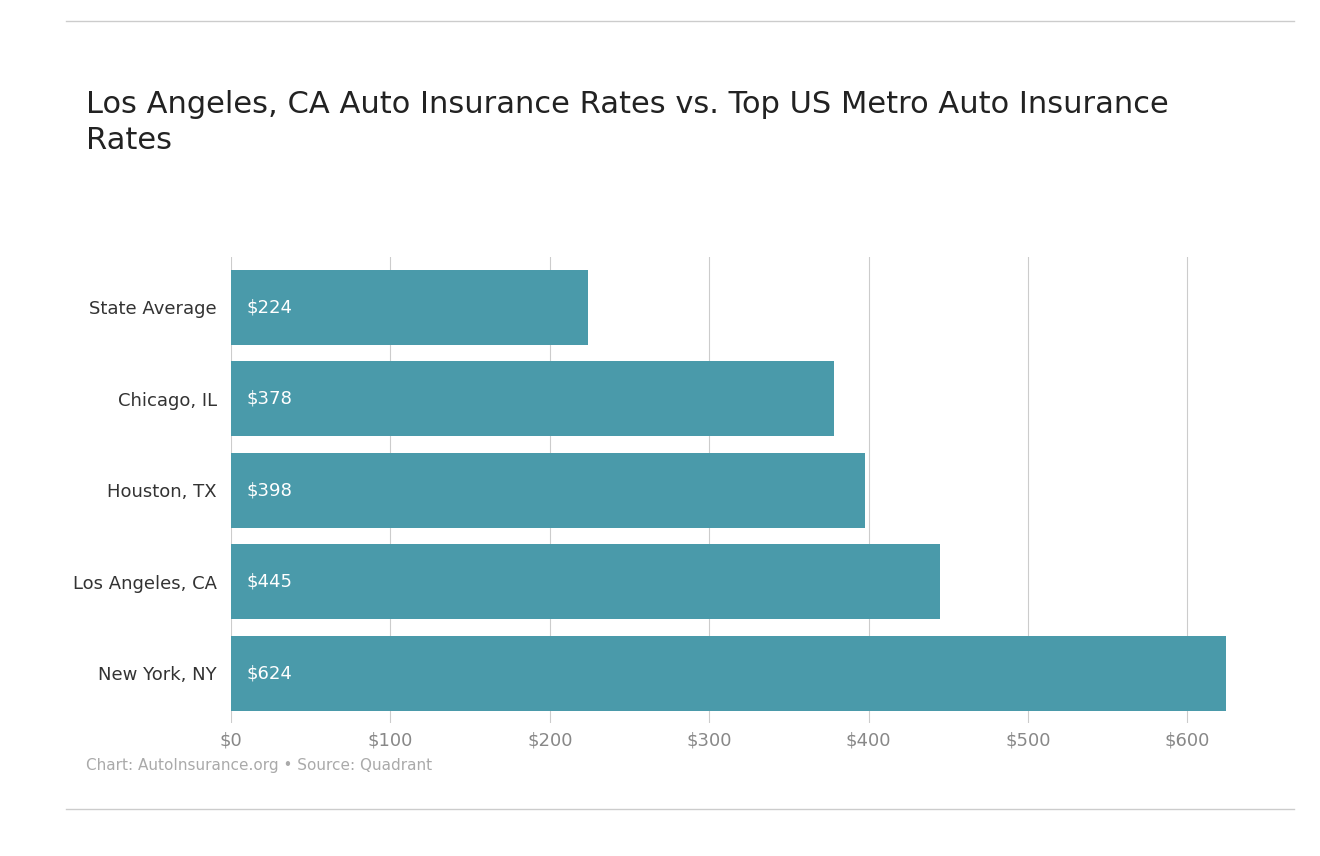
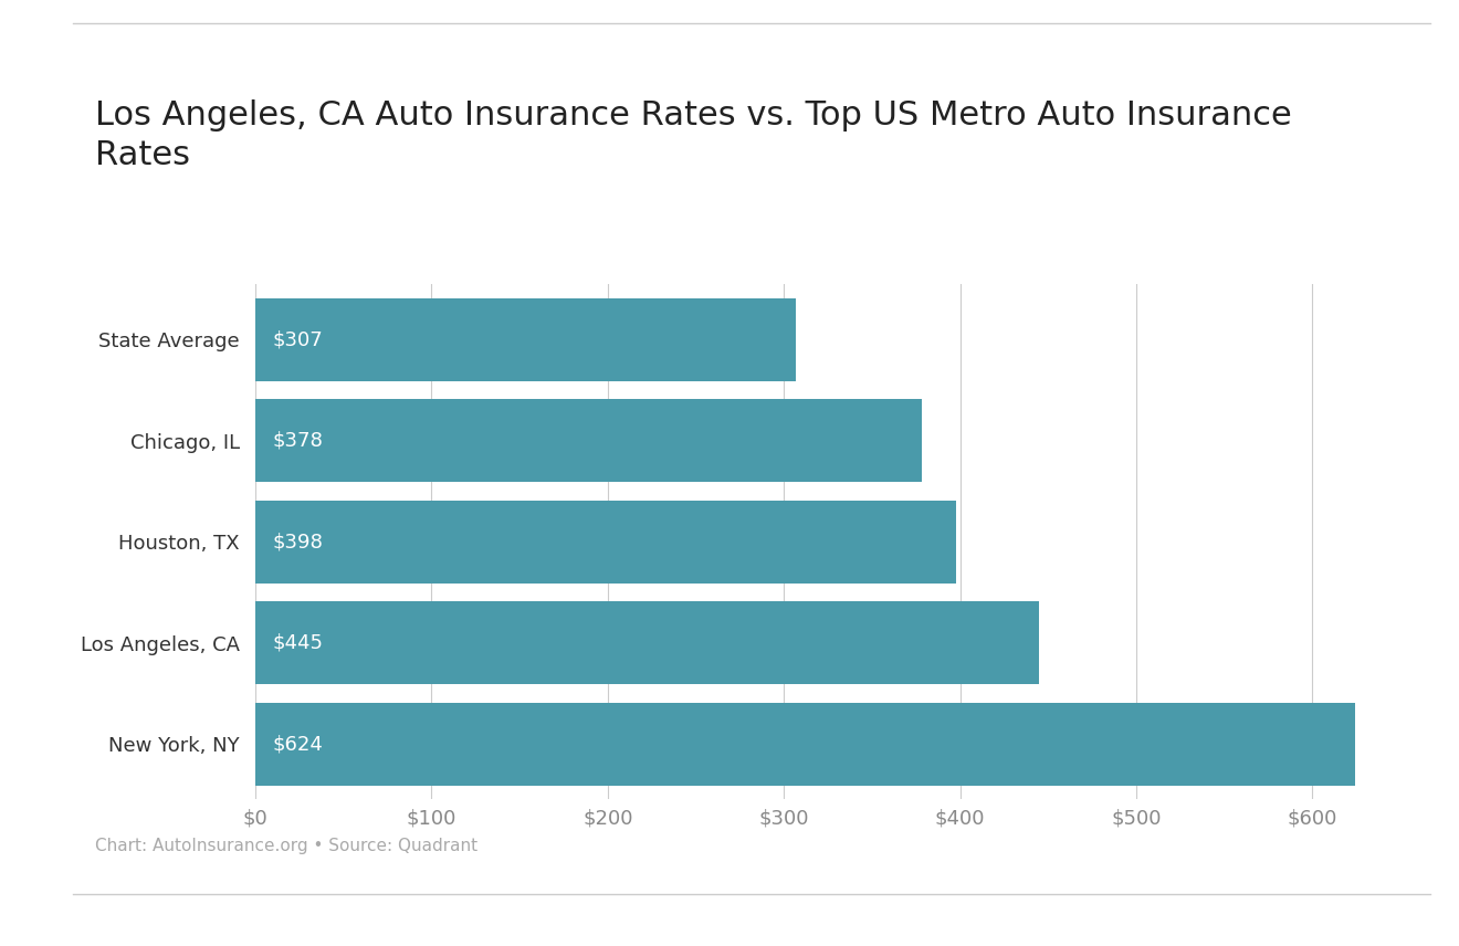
State Average: $224 -> $307
